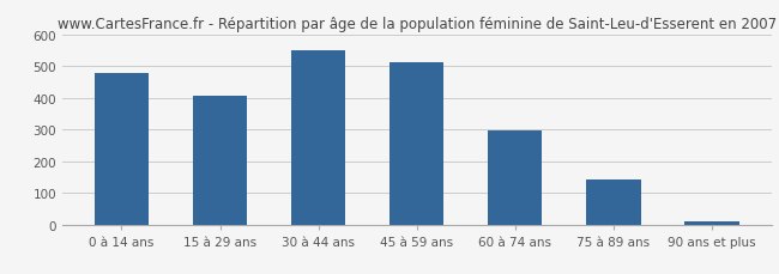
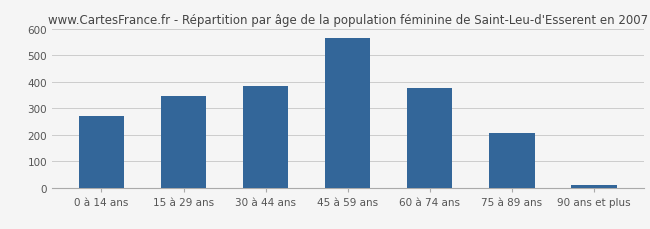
0 à 14 ans: 480 -> 270
15 à 29 ans: 408 -> 345
30 à 44 ans: 550 -> 385
45 à 59 ans: 513 -> 565
60 à 74 ans: 297 -> 375
75 à 89 ans: 144 -> 205
